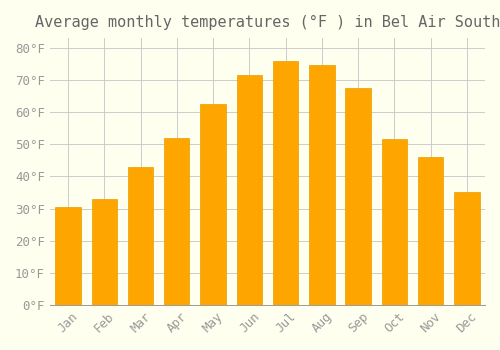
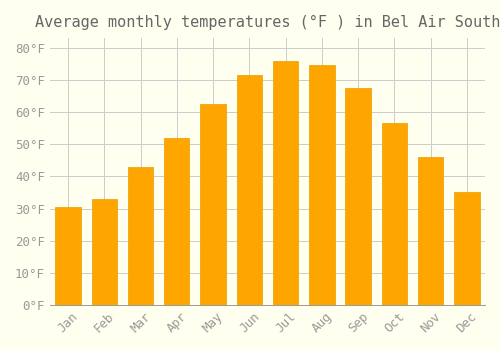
Oct: 51.5°F -> 56.5°F
